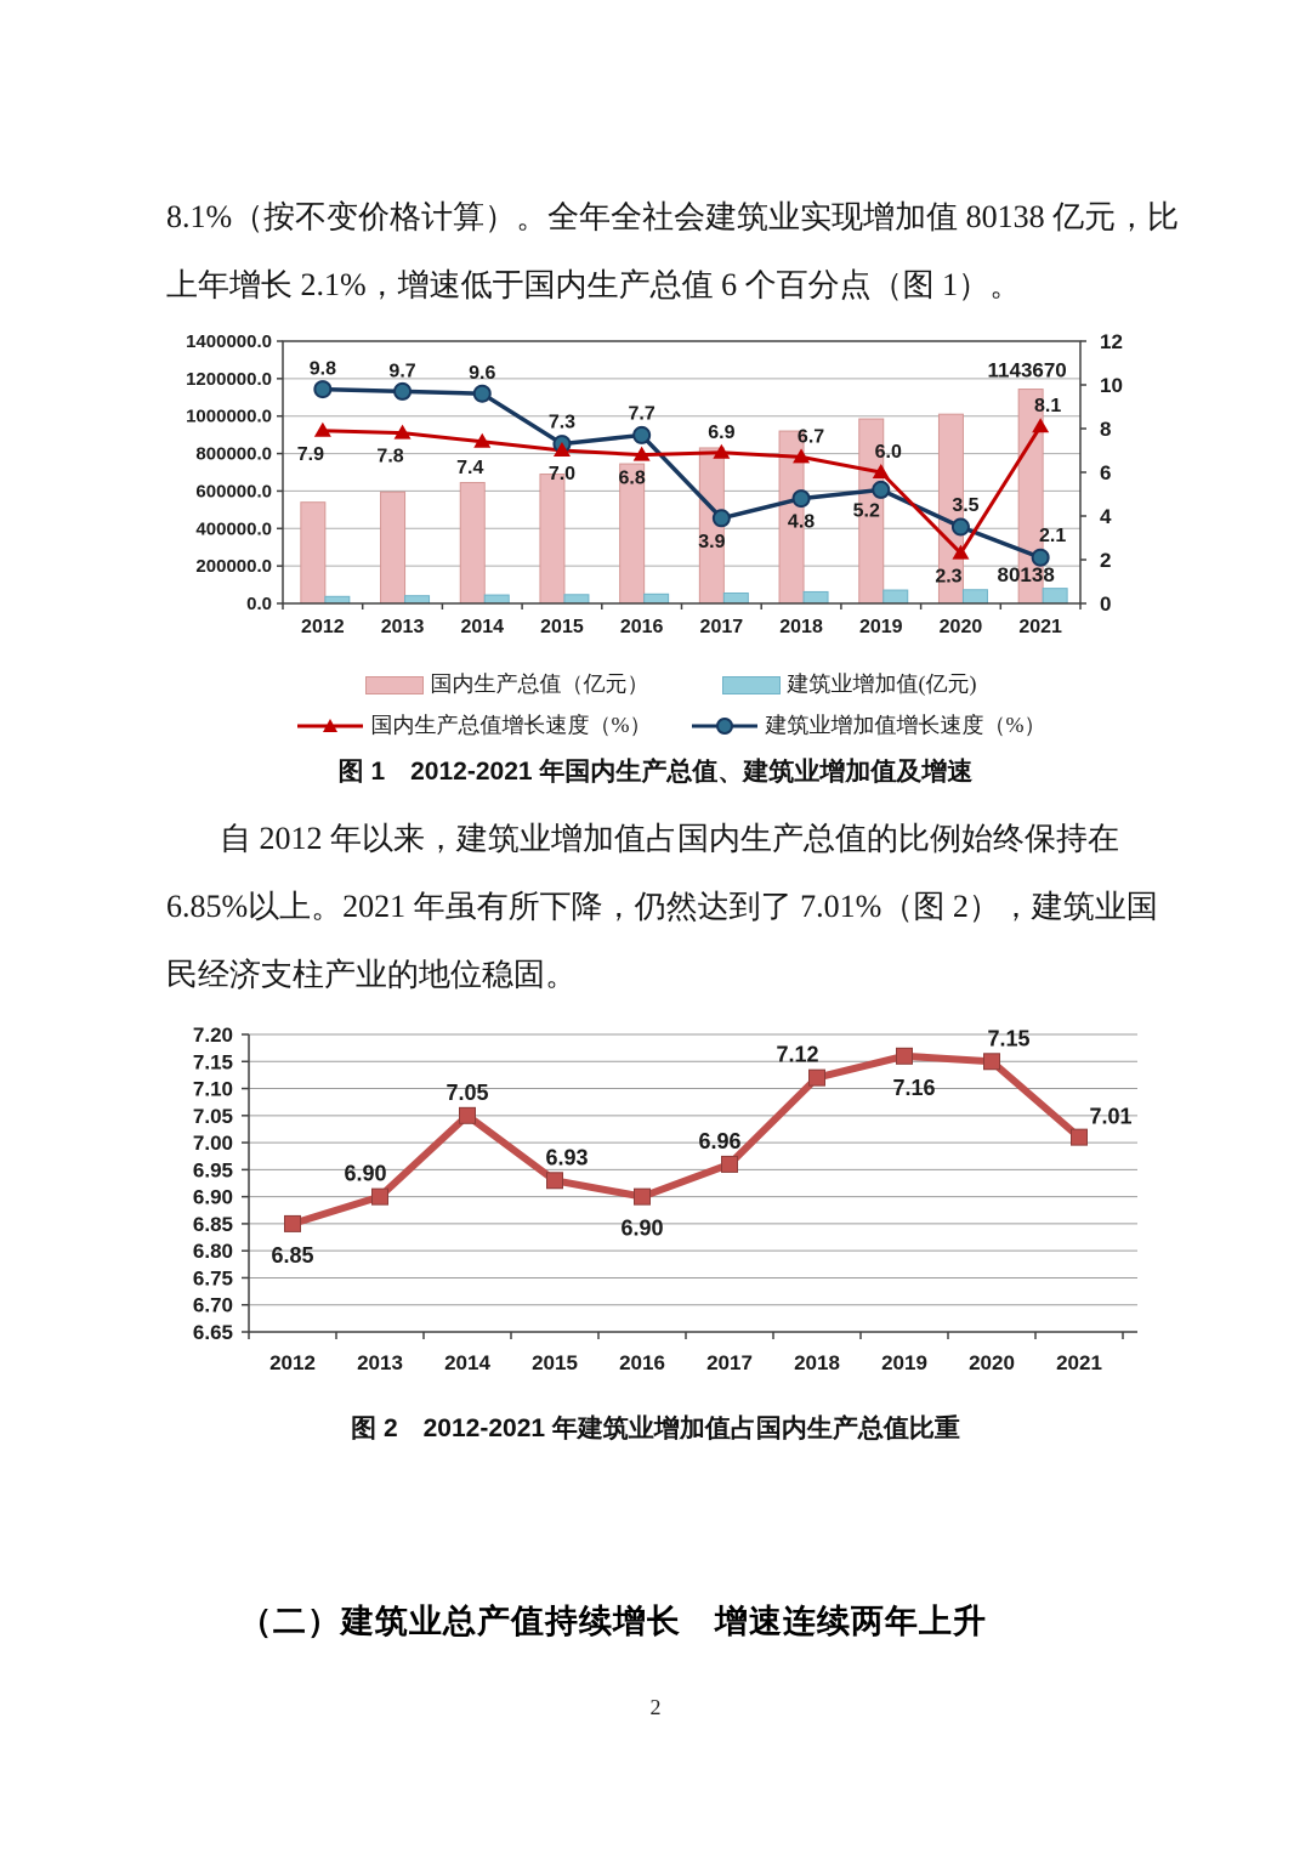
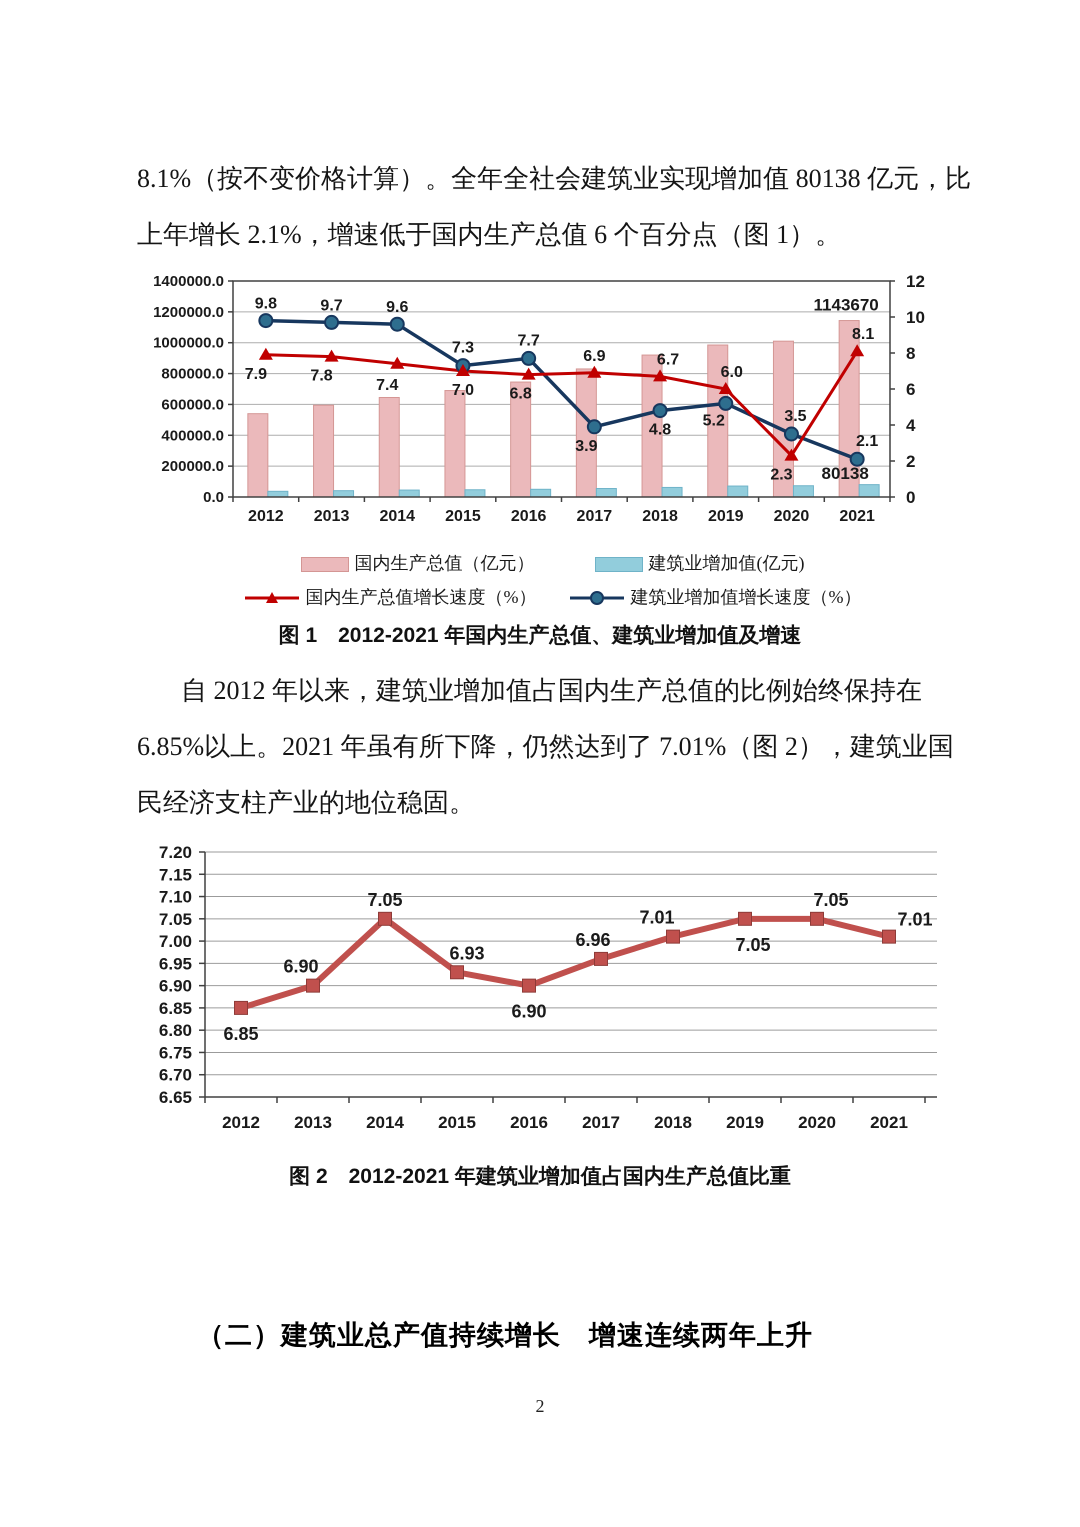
图 2 2012-2021 年建筑业增加值占国内生产总值比重/2018: 7.12 -> 7.01
图 2 2012-2021 年建筑业增加值占国内生产总值比重/2019: 7.16 -> 7.05
图 2 2012-2021 年建筑业增加值占国内生产总值比重/2020: 7.15 -> 7.05
